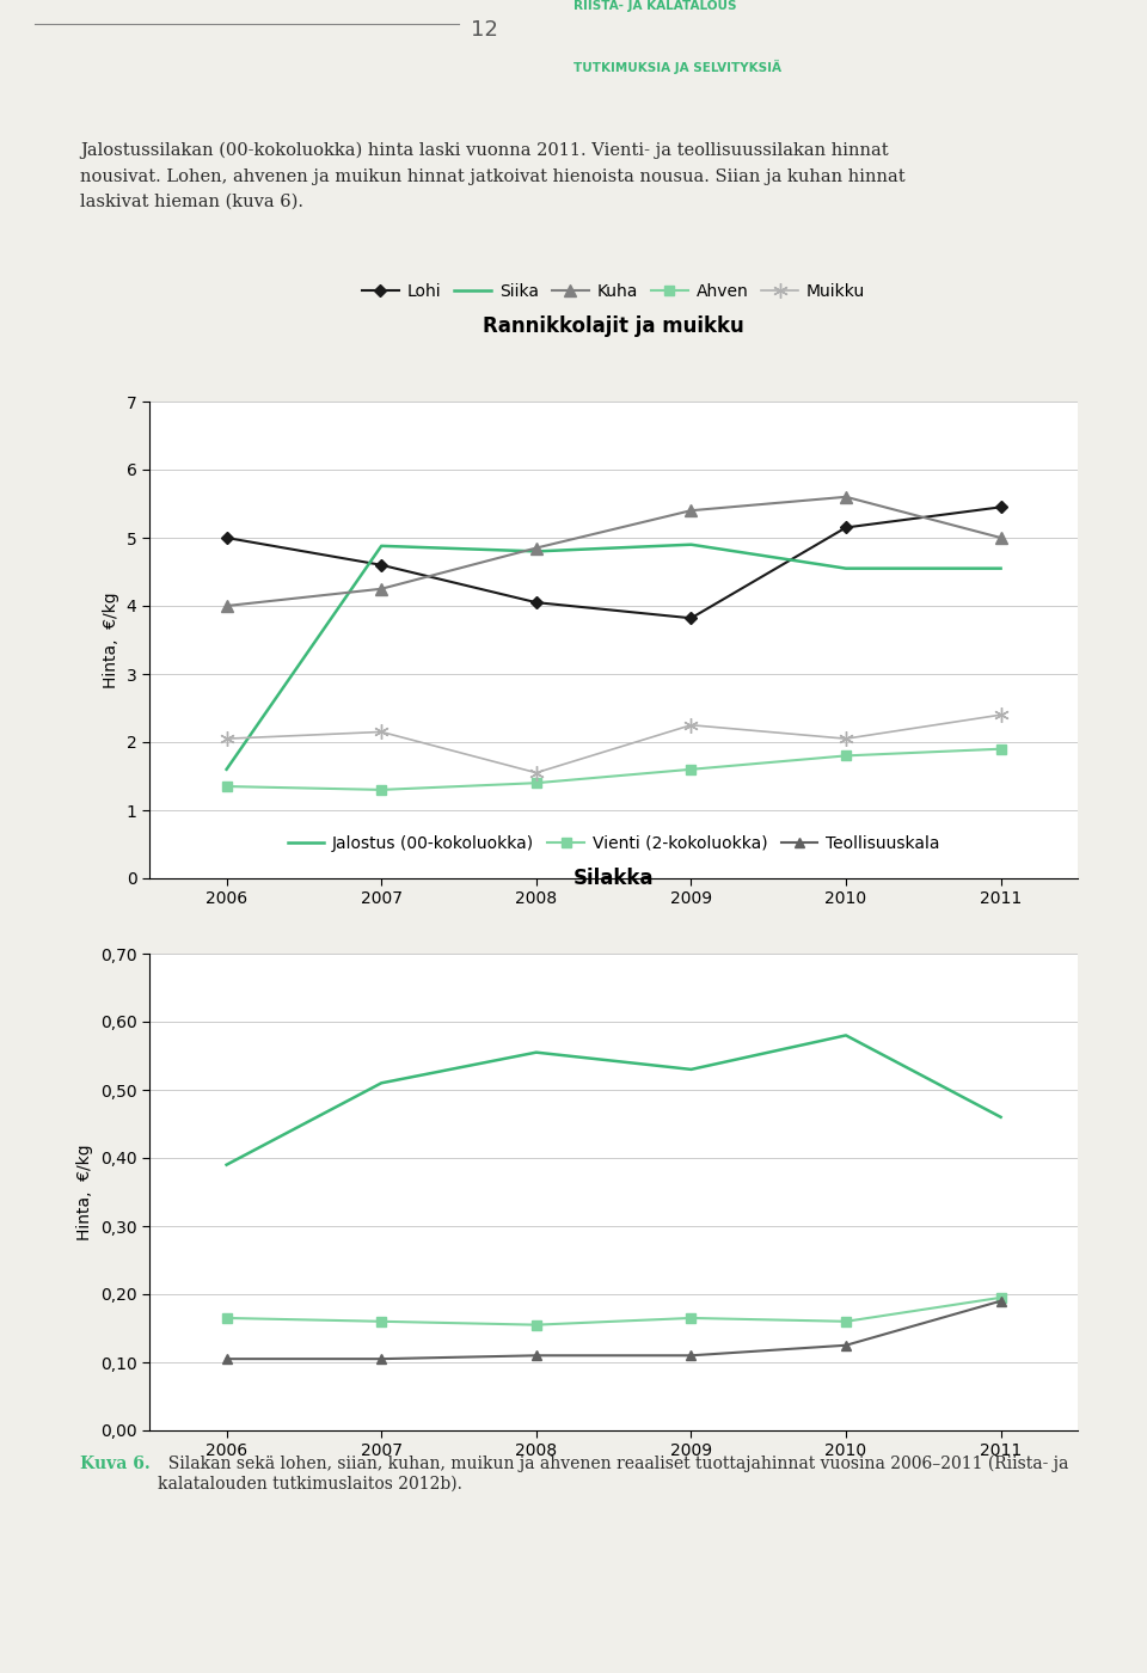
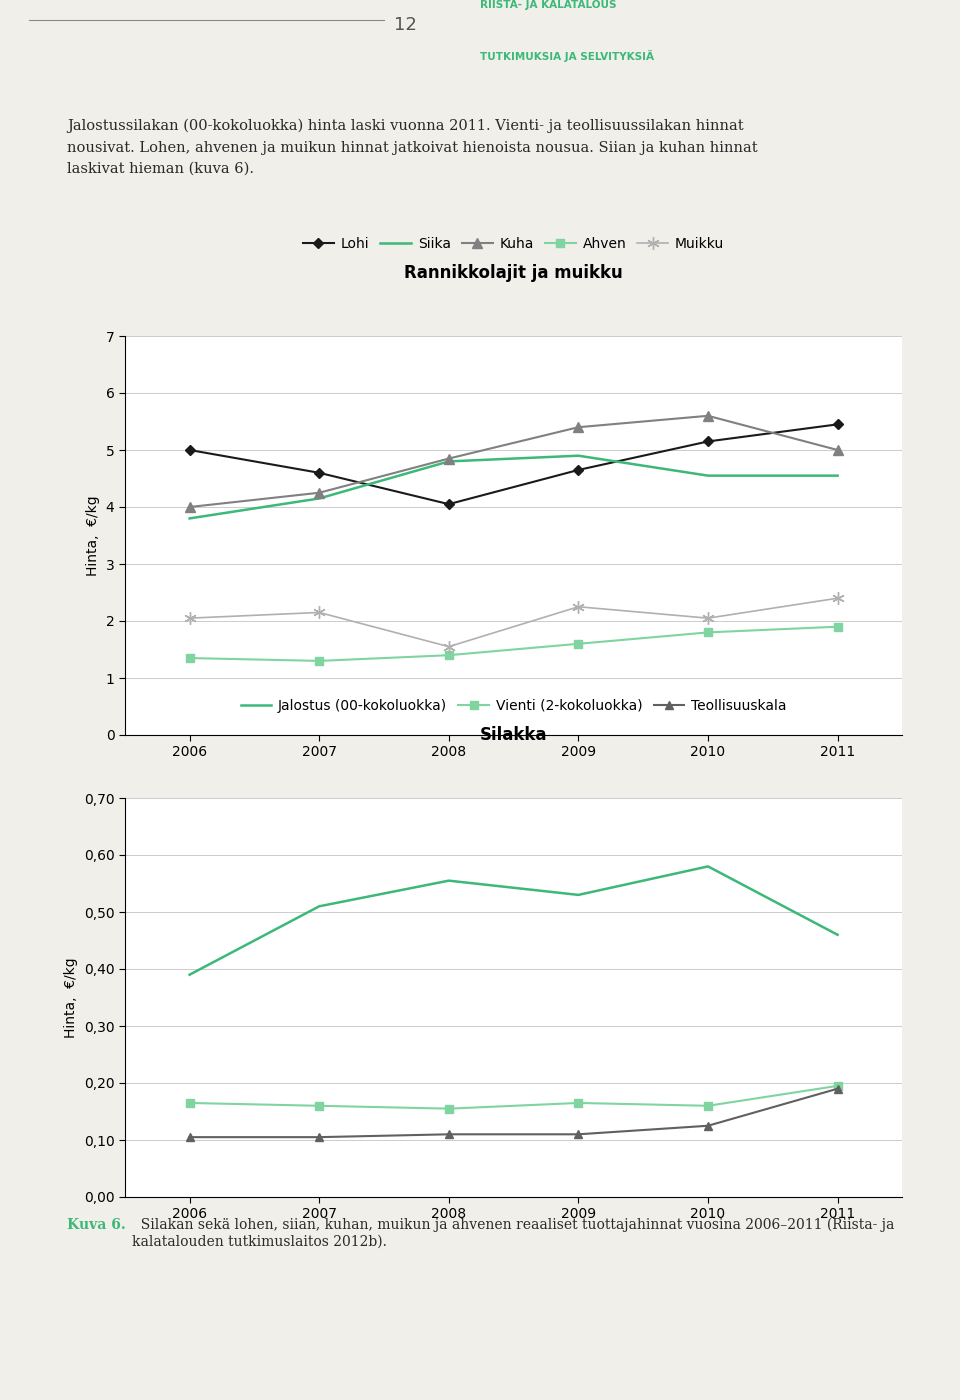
Rannikkolajit ja muikku/Siika/2006: 1.60 -> 3.80
Rannikkolajit ja muikku/Siika/2007: 4.88 -> 4.15
Rannikkolajit ja muikku/Lohi/2009: 3.82 -> 4.65
